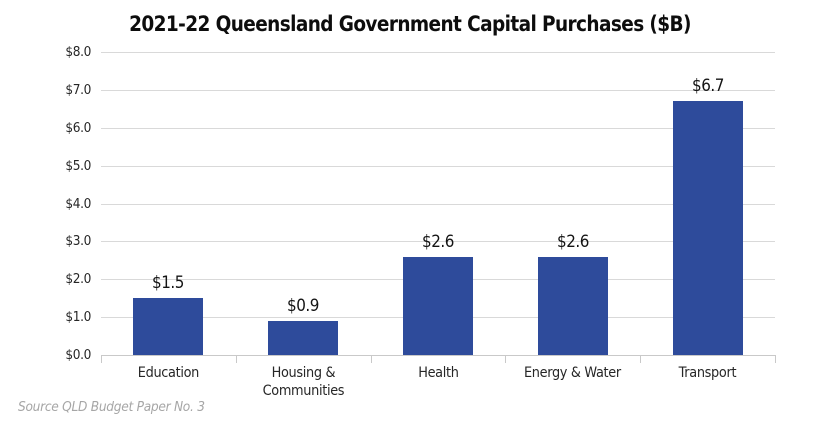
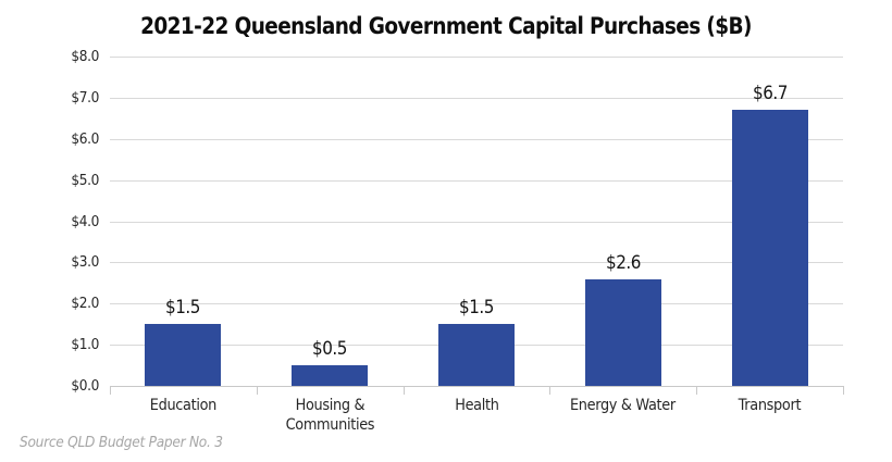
Housing & Communities: $0.9 -> $0.5
Health: $2.6 -> $1.5
